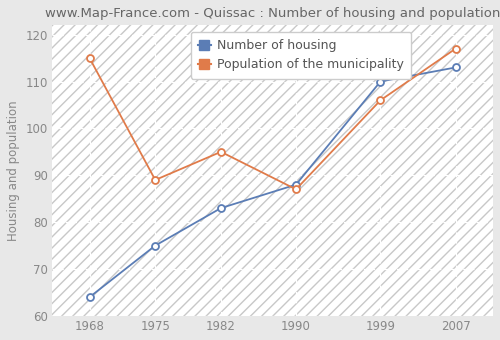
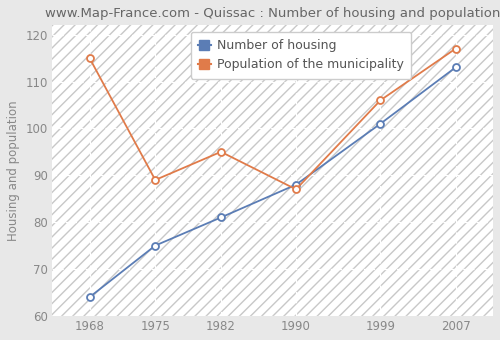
Number of housing/1982: 83 -> 81
Number of housing/1999: 110 -> 101
